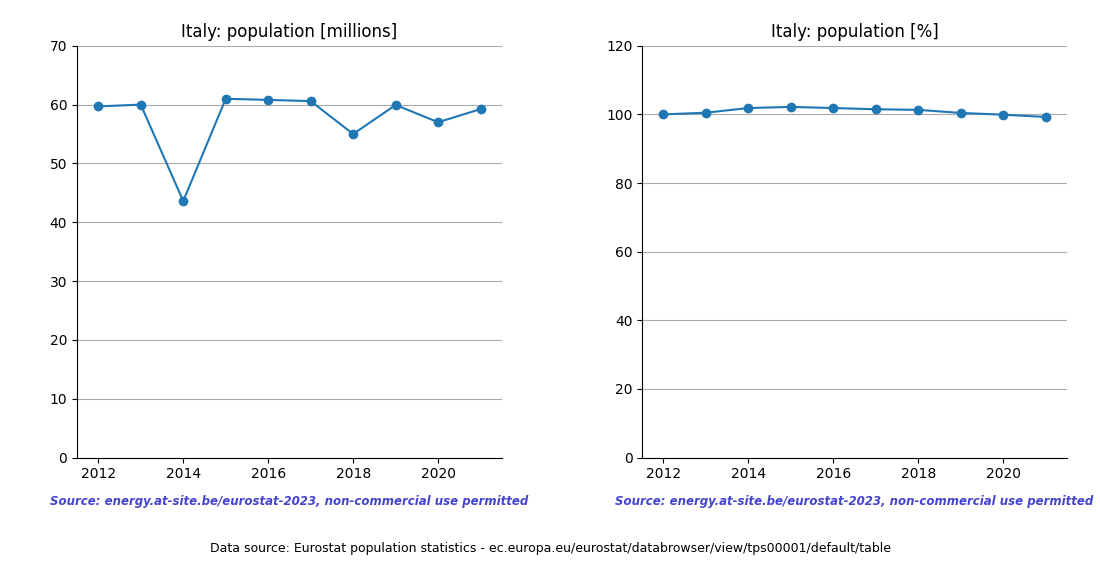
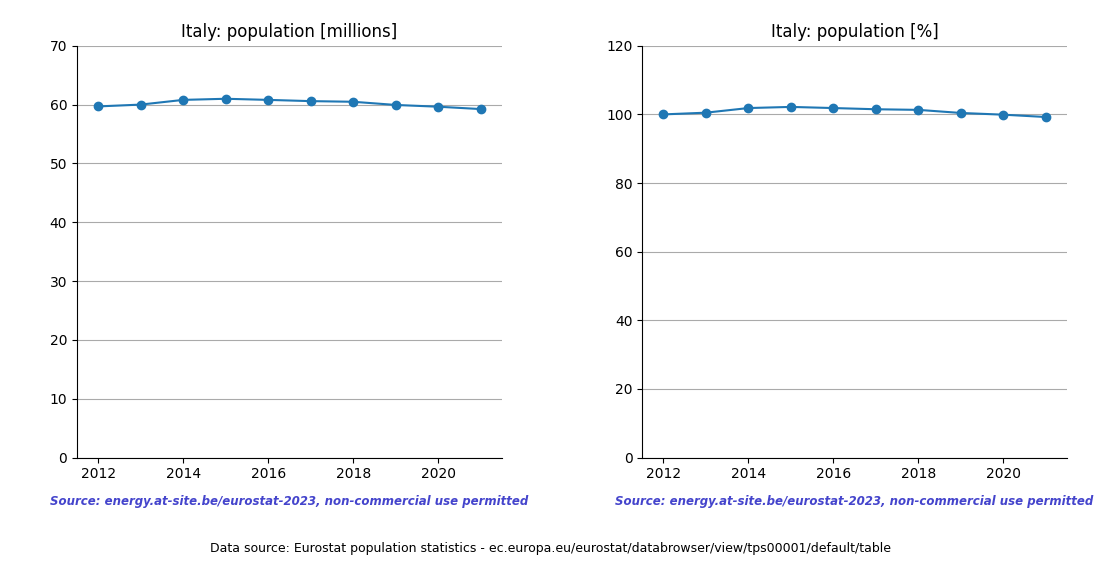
Italy: population [millions]/2014: 43.6 -> 60.8
Italy: population [millions]/2018: 55.0 -> 60.5
Italy: population [millions]/2020: 57.0 -> 59.6
